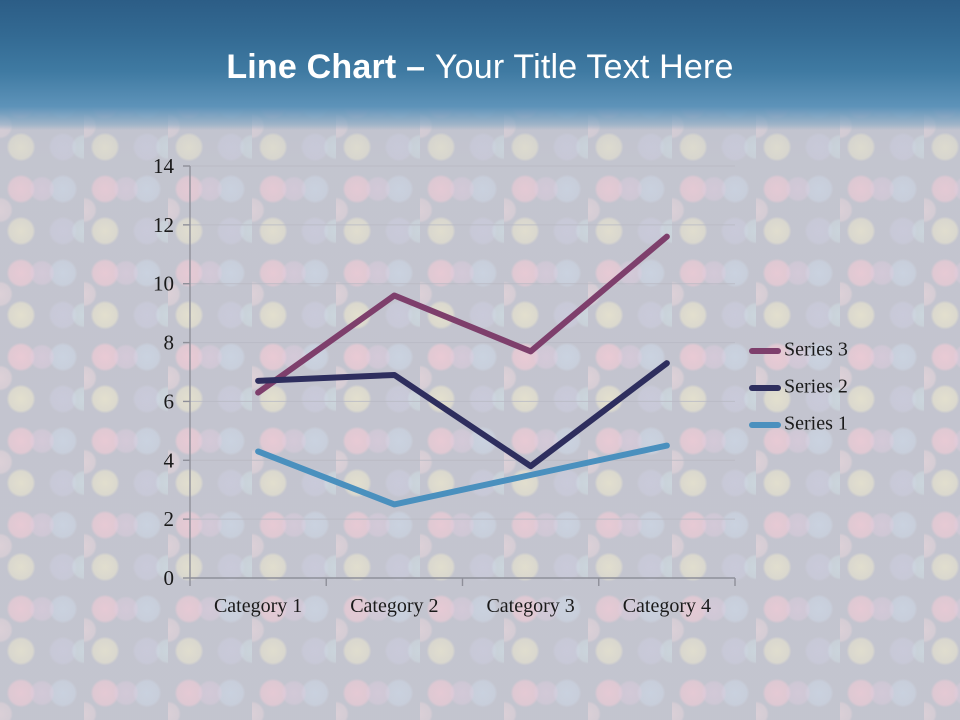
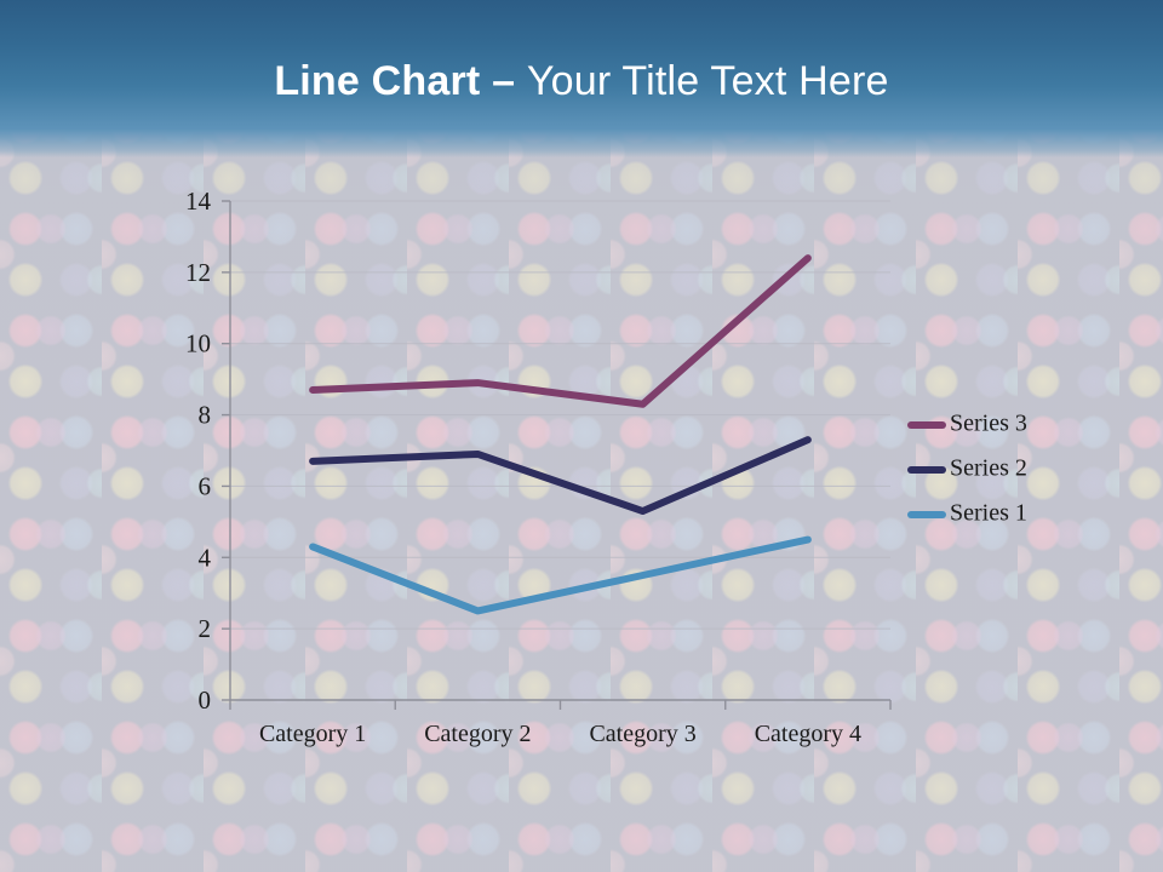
Series 3/Category 1: 6.3 -> 8.7
Series 3/Category 2: 9.6 -> 8.9
Series 3/Category 3: 7.7 -> 8.3
Series 2/Category 3: 3.8 -> 5.3
Series 3/Category 4: 11.6 -> 12.4
